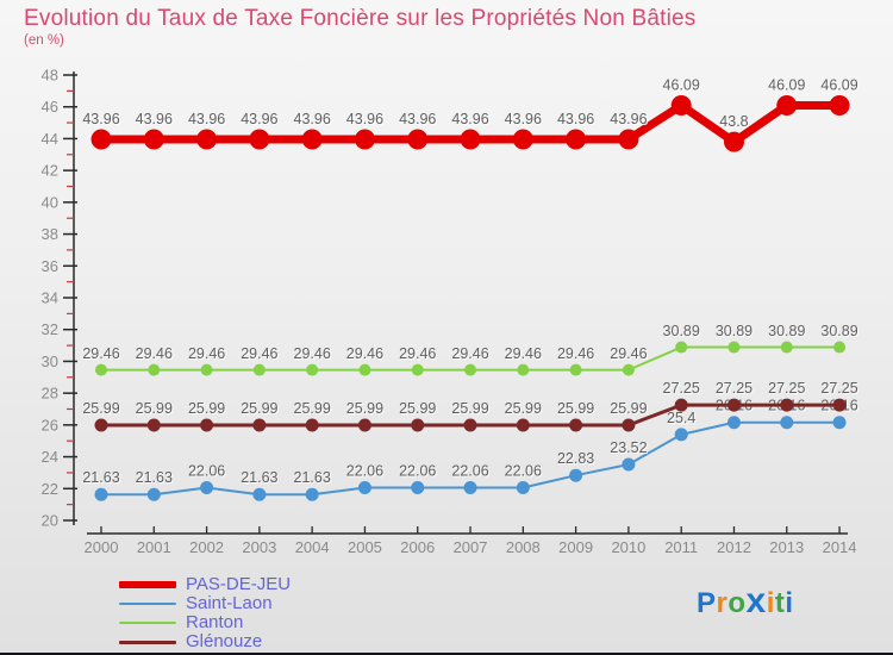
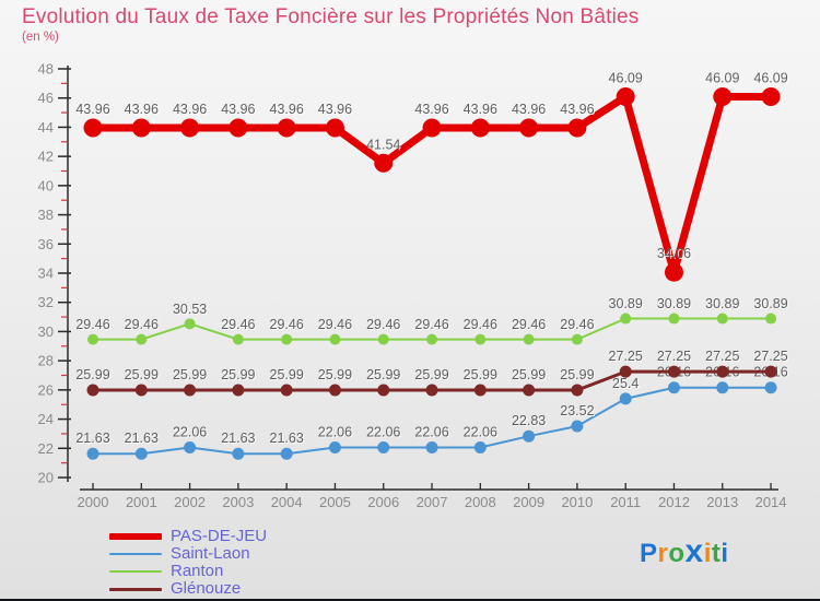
Ranton/2002: 29.46 -> 30.53
PAS-DE-JEU/2006: 43.96 -> 41.54
PAS-DE-JEU/2012: 43.8 -> 34.06
